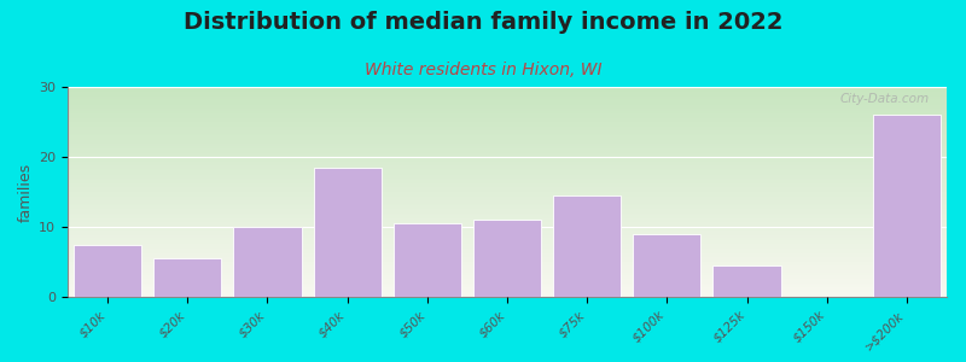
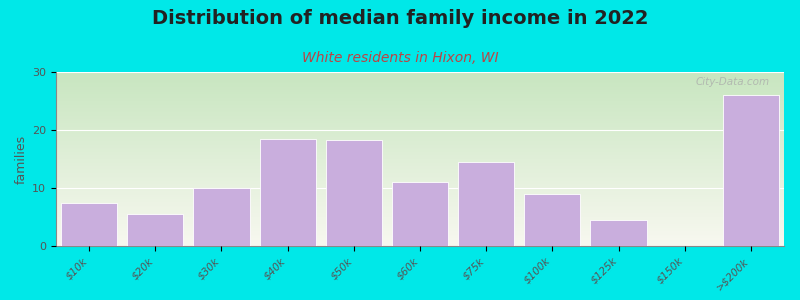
$50k: 10.5 -> 18.2
